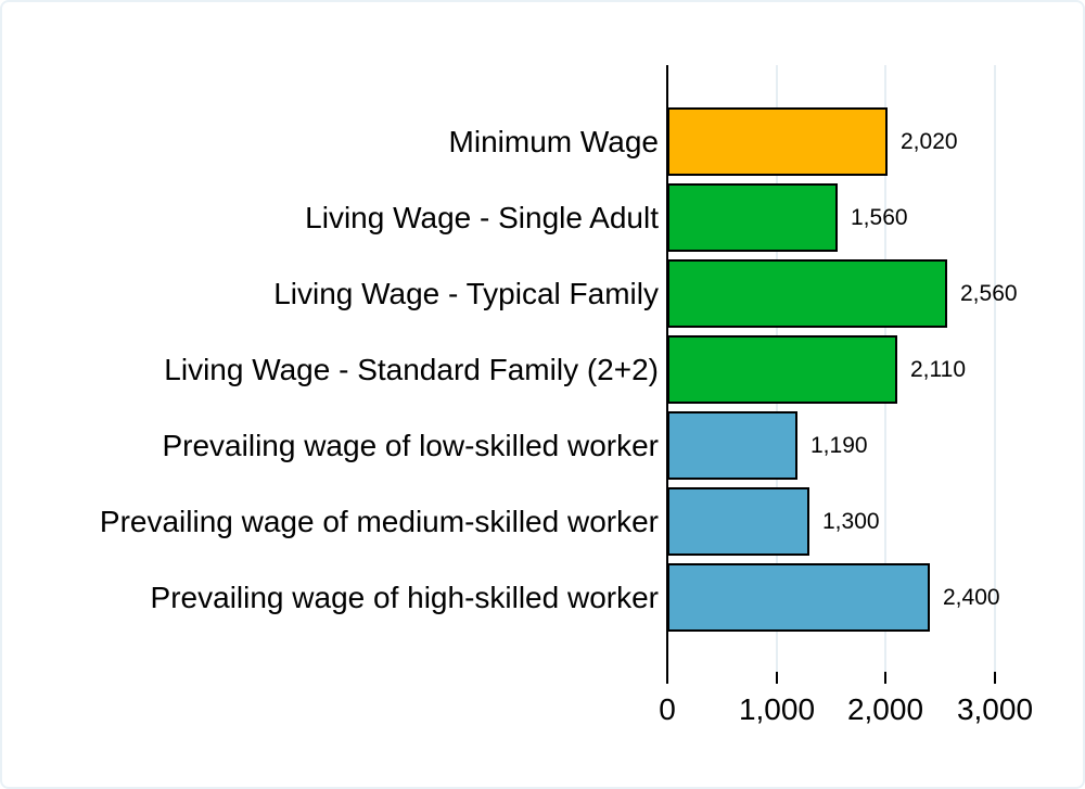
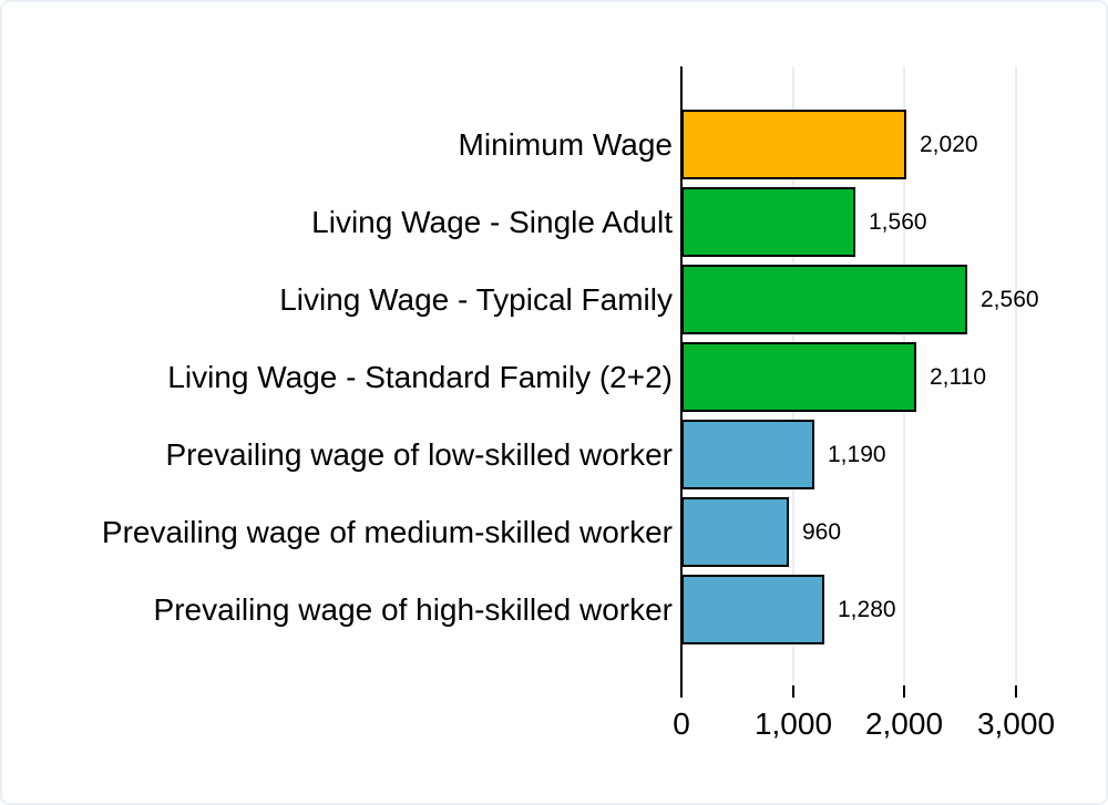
Prevailing wage of medium-skilled worker: 1,300 -> 960
Prevailing wage of high-skilled worker: 2,400 -> 1,280
